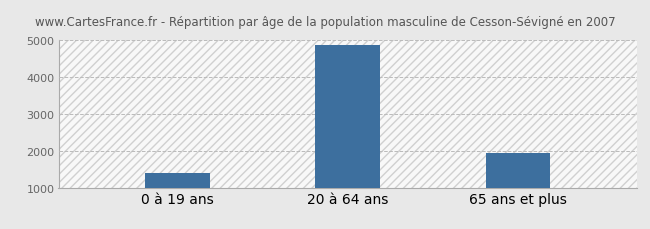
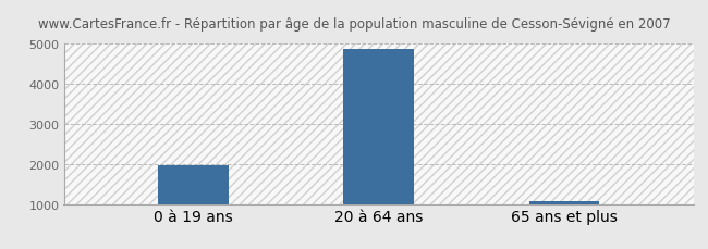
0 à 19 ans: 1400 -> 1970
65 ans et plus: 1950 -> 1080
